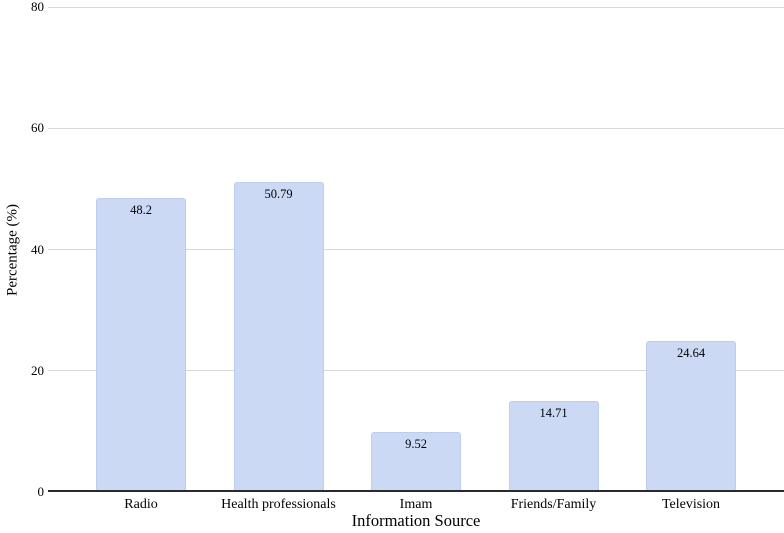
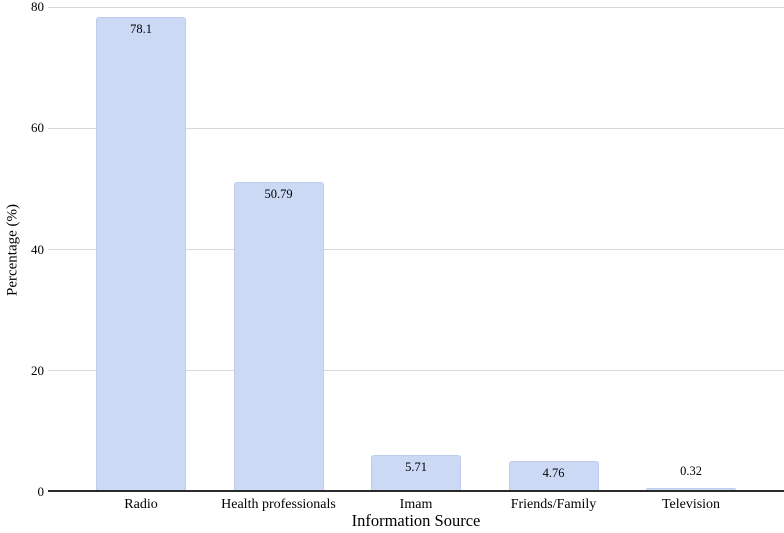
Radio: 48.2 -> 78.1
Imam: 9.52 -> 5.71
Friends/Family: 14.71 -> 4.76
Television: 24.64 -> 0.32
